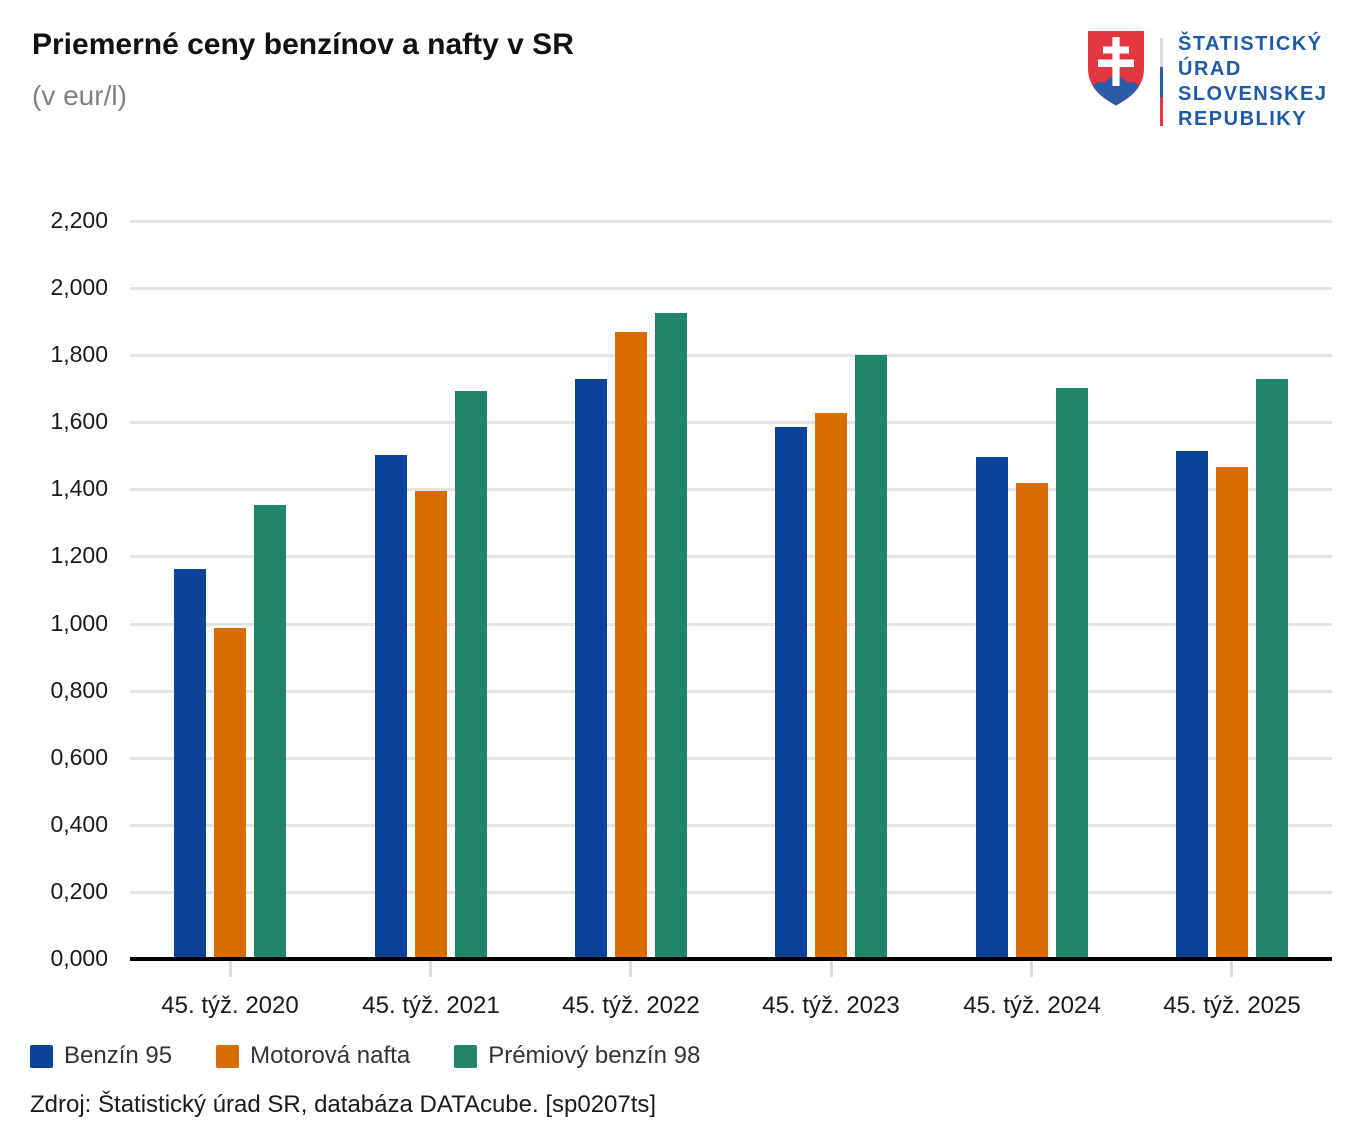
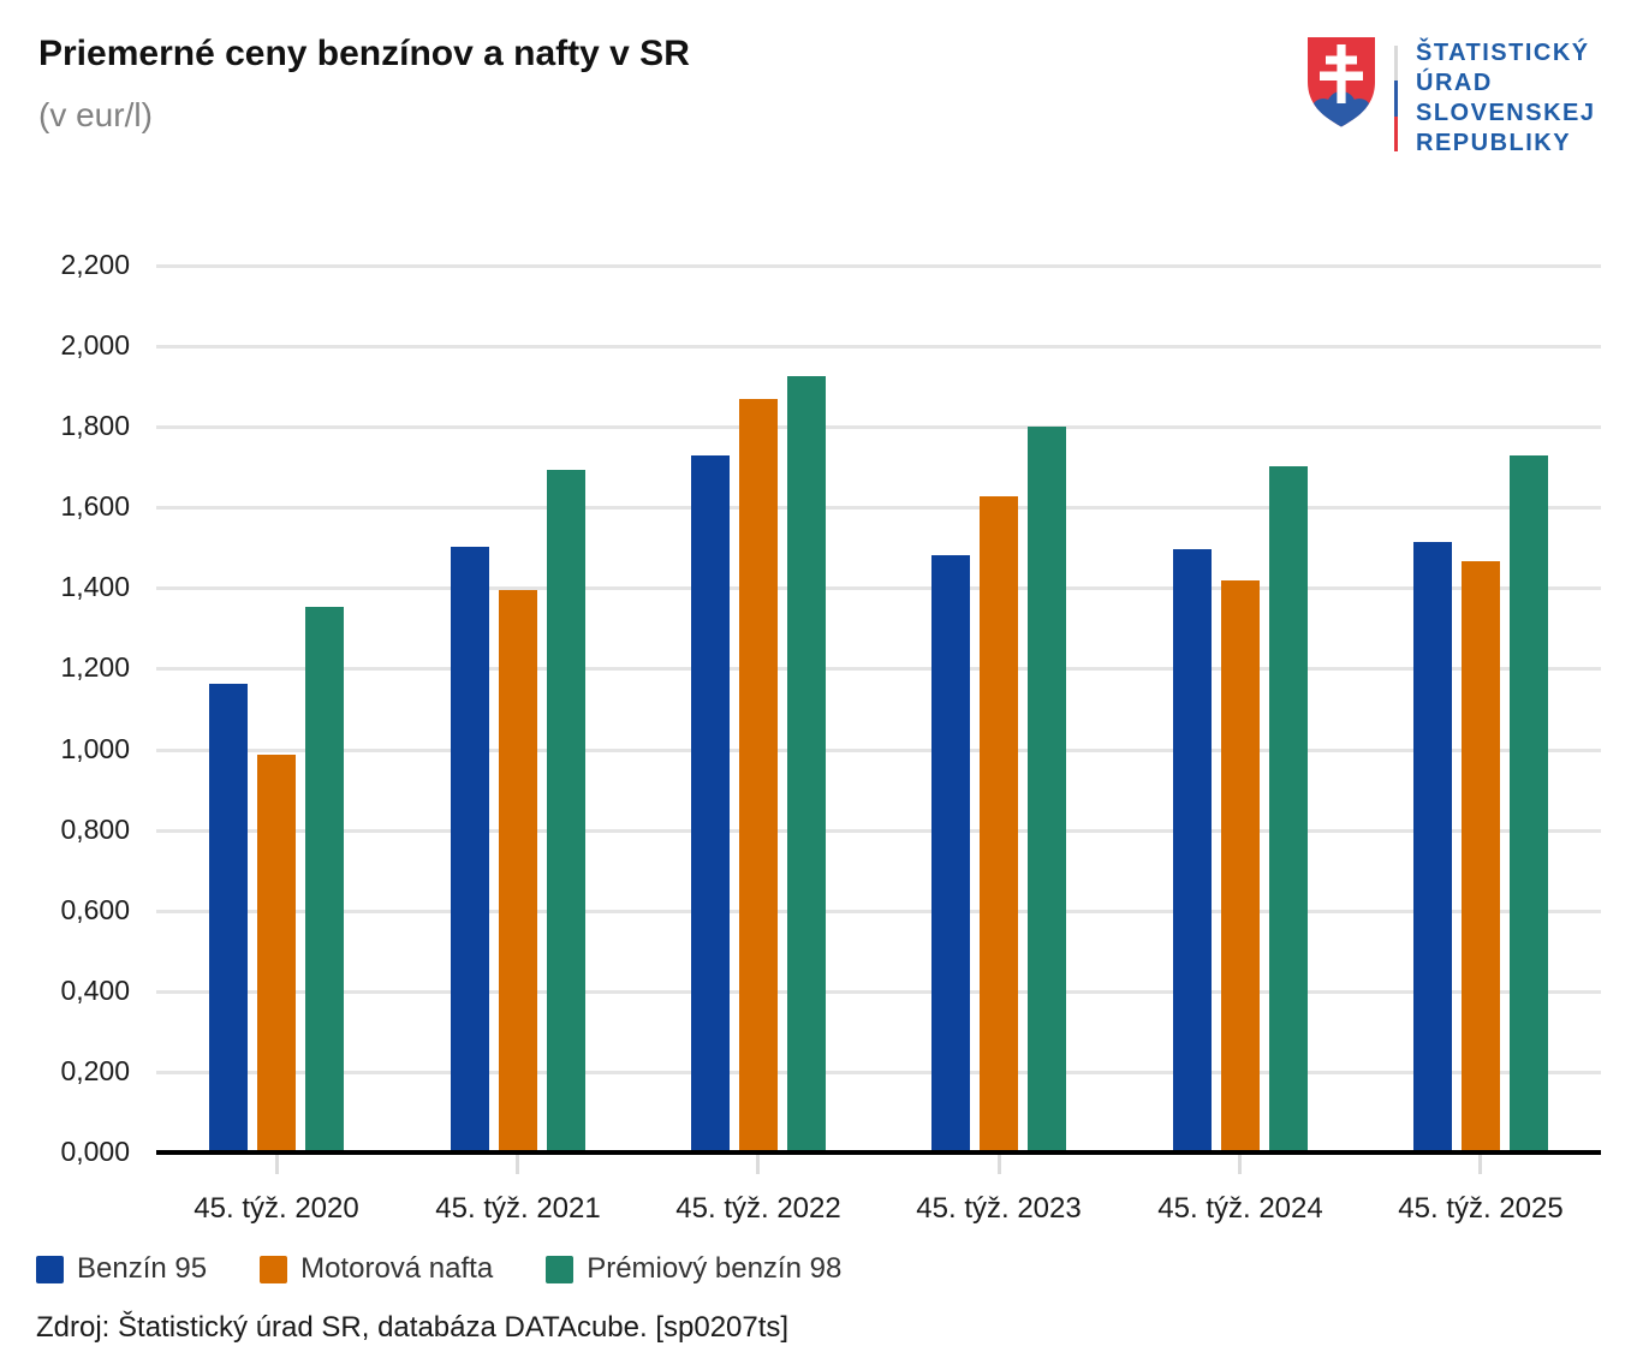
Benzín 95/45. týž. 2023: 1,58 -> 1,48
